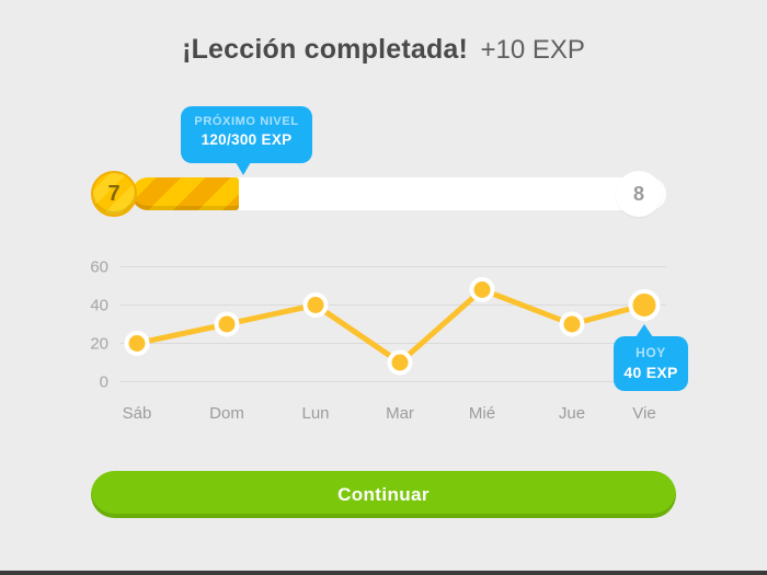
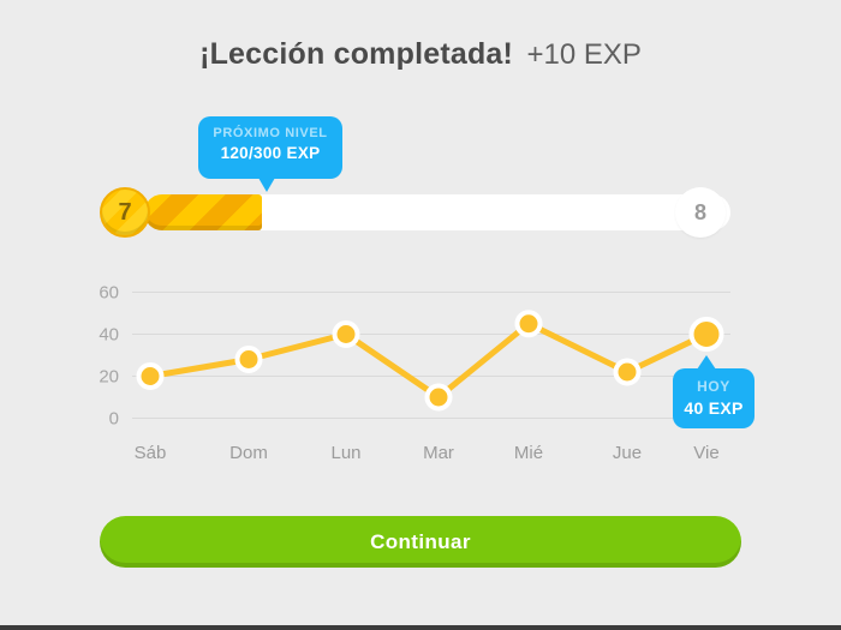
Dom: 30 -> 28
Mié: 48 -> 45
Jue: 30 -> 22
